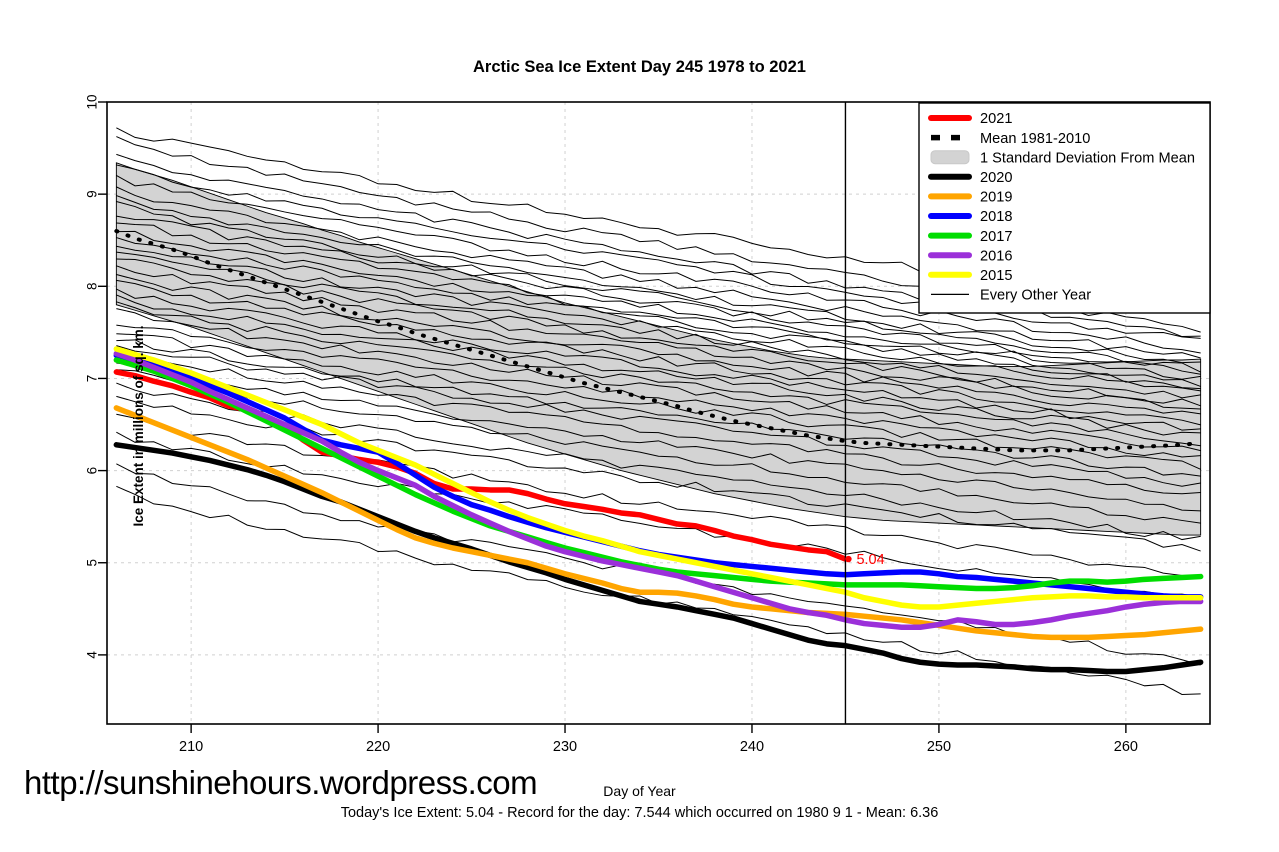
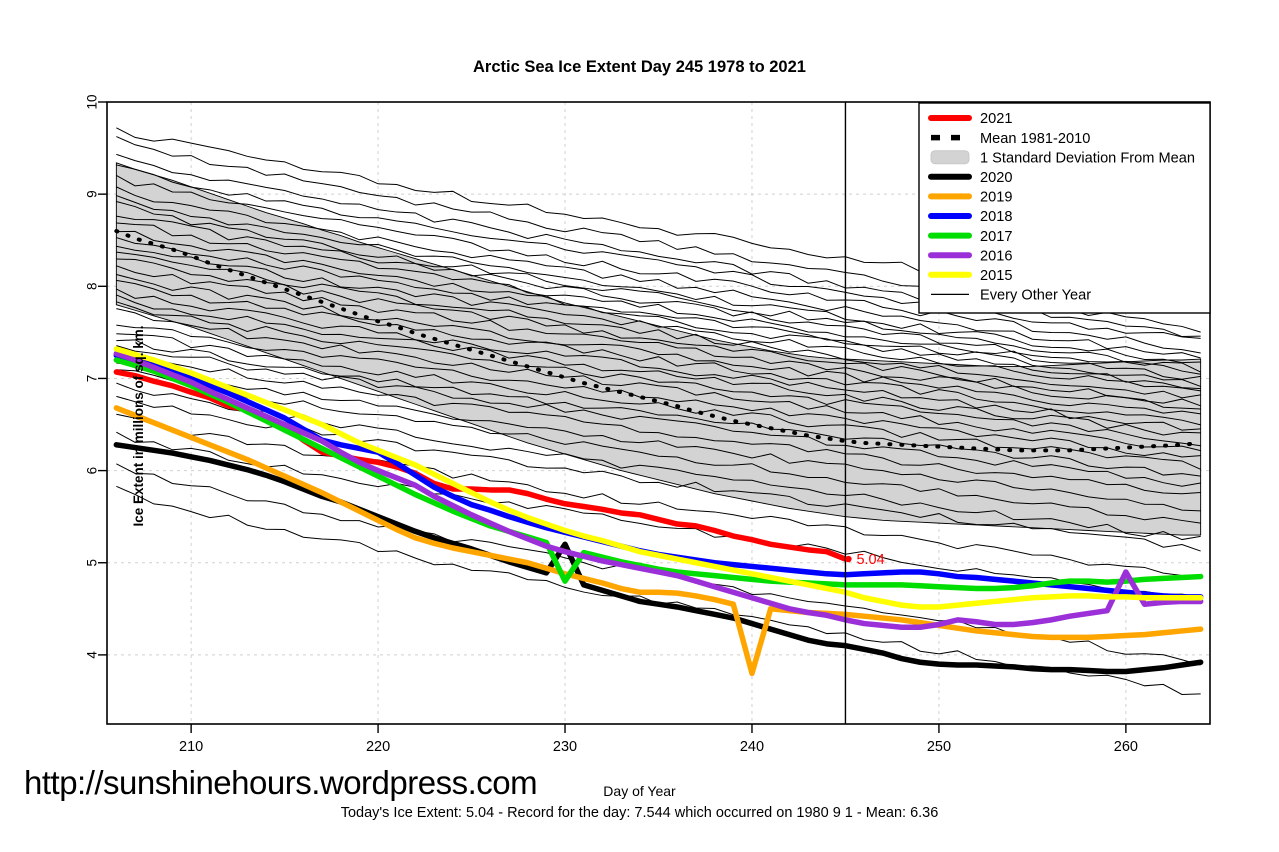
2020/230: 4.8 -> 5.2
2017/230: 5.2 -> 4.8
2019/240: 4.5 -> 3.8
2016/260: 4.5 -> 4.9
